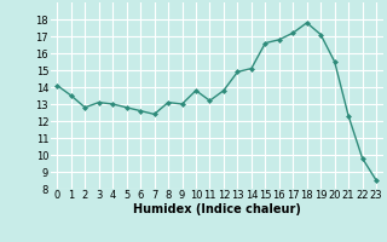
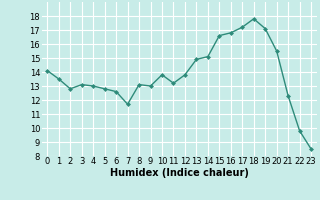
7: 12.4 -> 11.7
